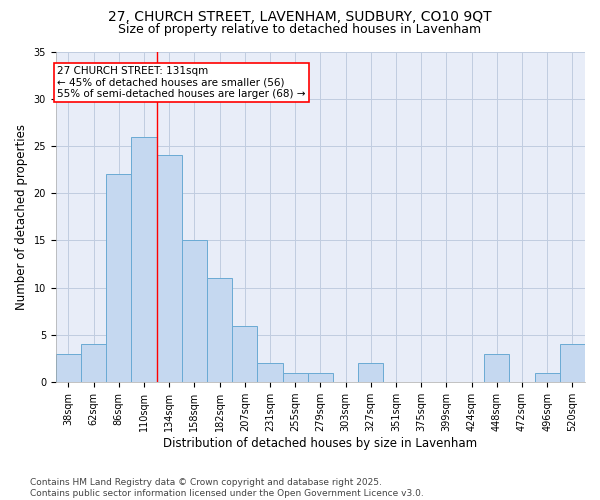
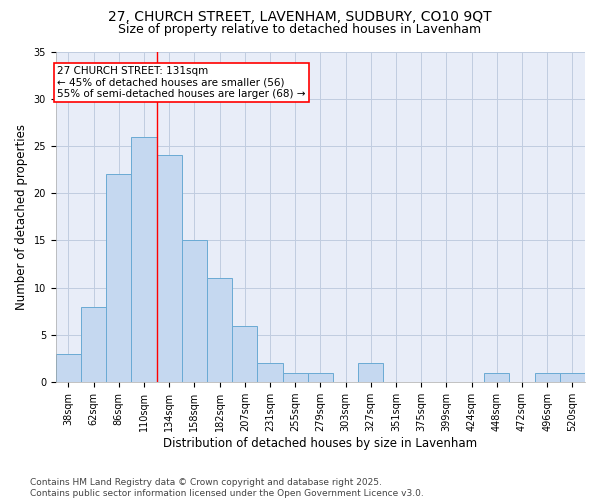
62sqm: 4 -> 8
448sqm: 3 -> 1
520sqm: 4 -> 1
